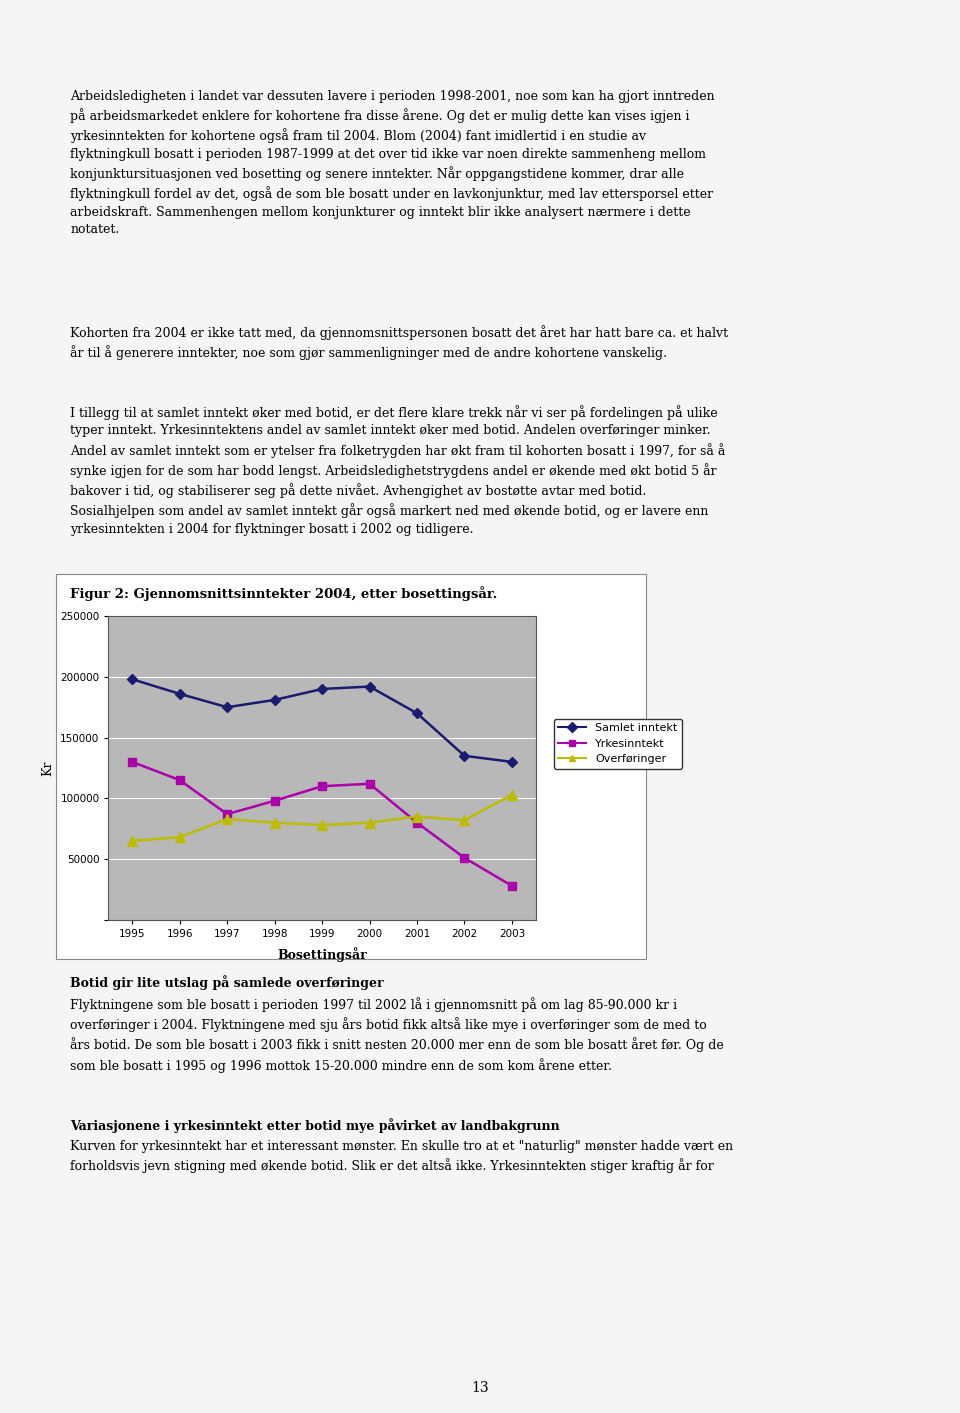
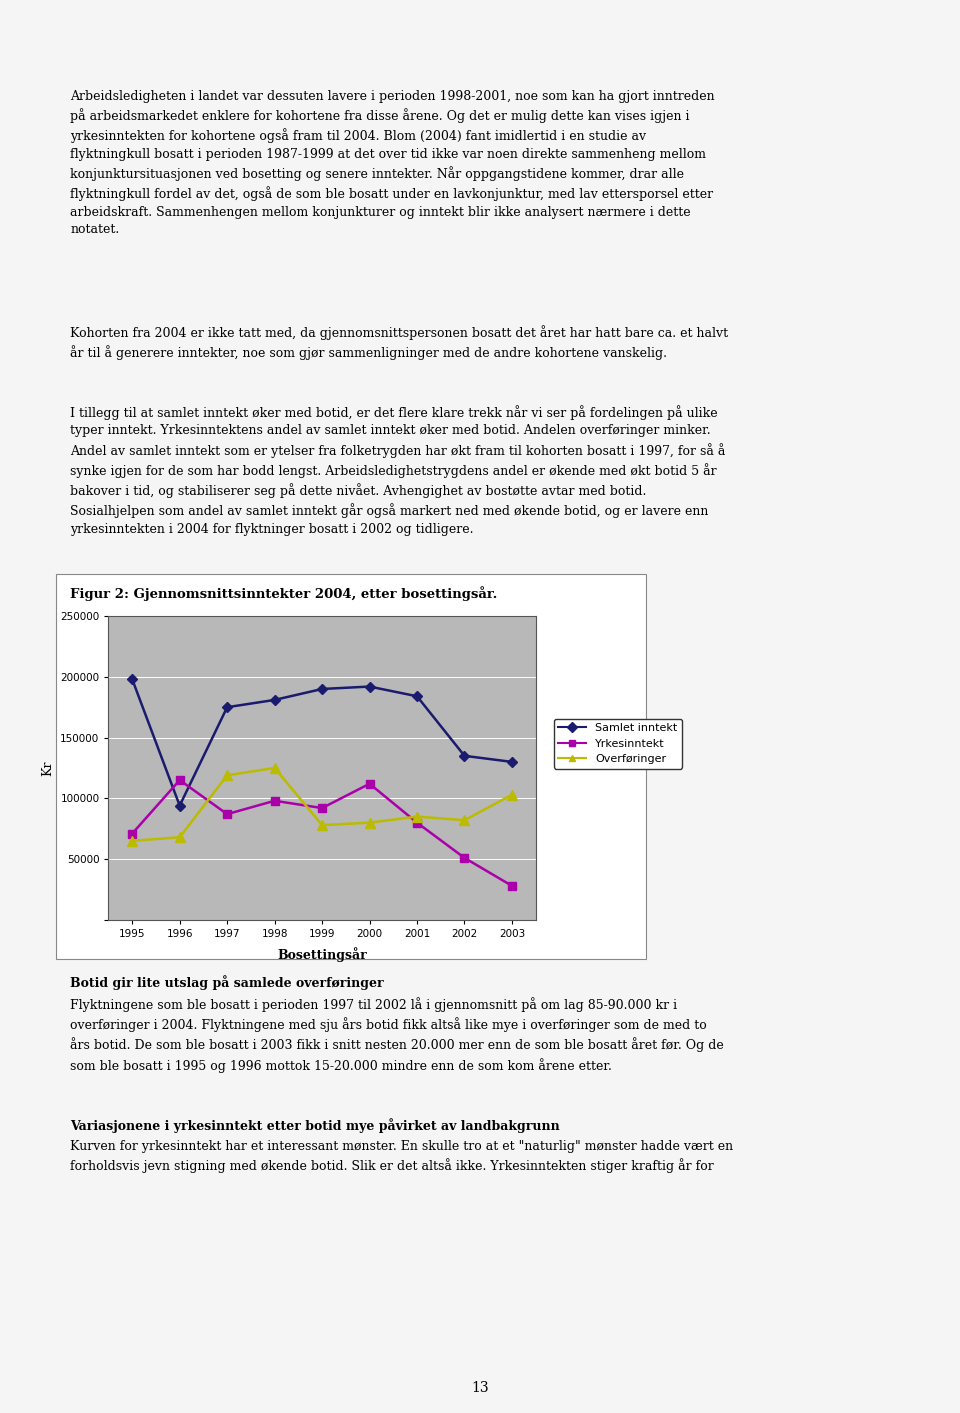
Yrkesinntekt/1995: 130000 -> 71000
Samlet inntekt/1996: 186000 -> 94000
Overføringer/1997: 83000 -> 119000
Overføringer/1998: 80000 -> 125000
Yrkesinntekt/1999: 110000 -> 92000
Samlet inntekt/2001: 170000 -> 184000
